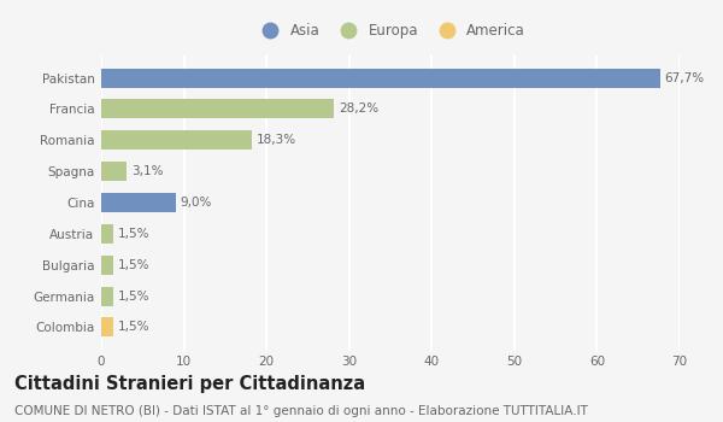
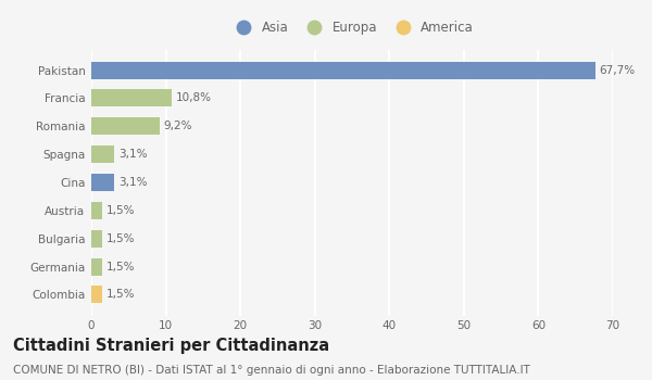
Francia: 28,2% -> 10,8%
Romania: 18,3% -> 9,2%
Cina: 9,0% -> 3,1%
